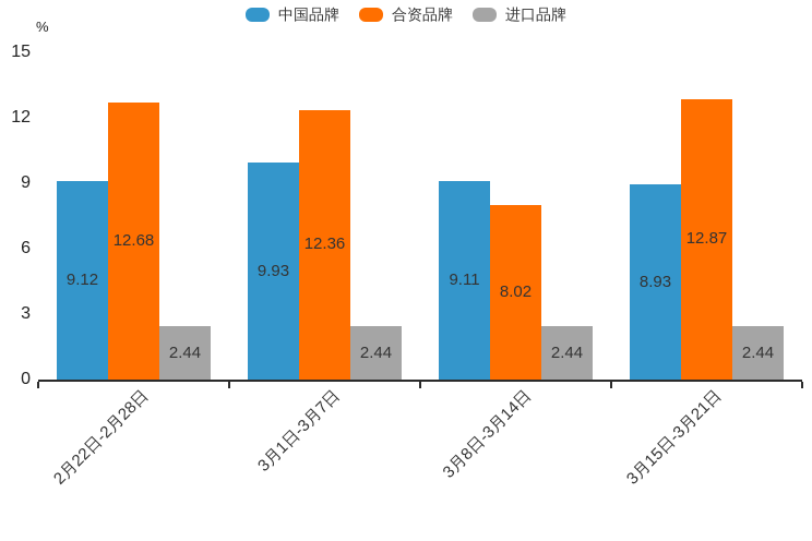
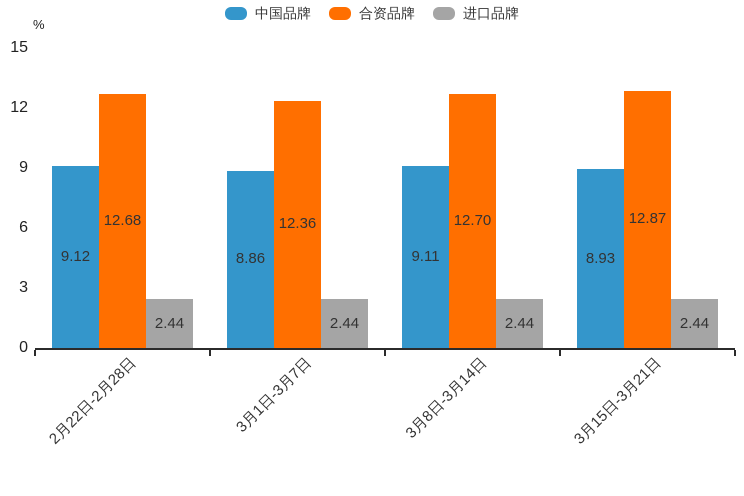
中国品牌/3月1日-3月7日: 9.93 -> 8.86
合资品牌/3月8日-3月14日: 8.02 -> 12.70
